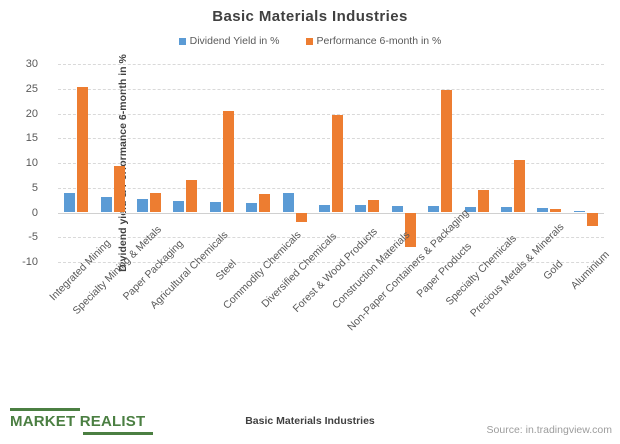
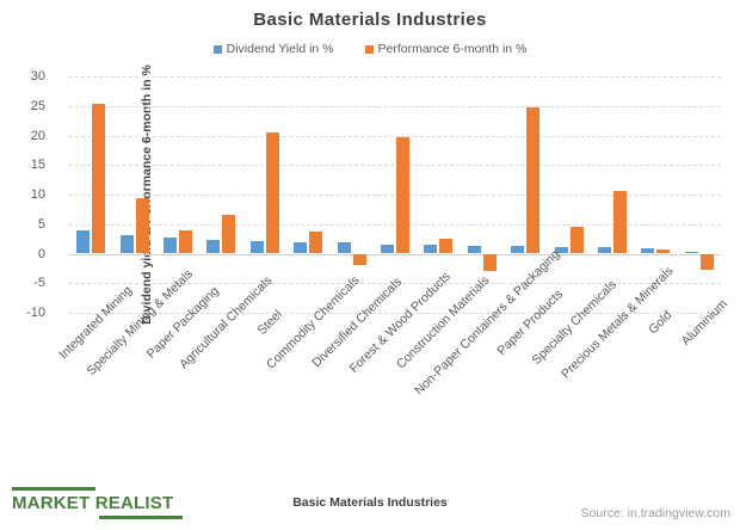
Dividend Yield in %/Diversified Chemicals: 4 -> 2
Performance 6-month in %/Non-Paper Containers & Packaging: -7 -> -3
